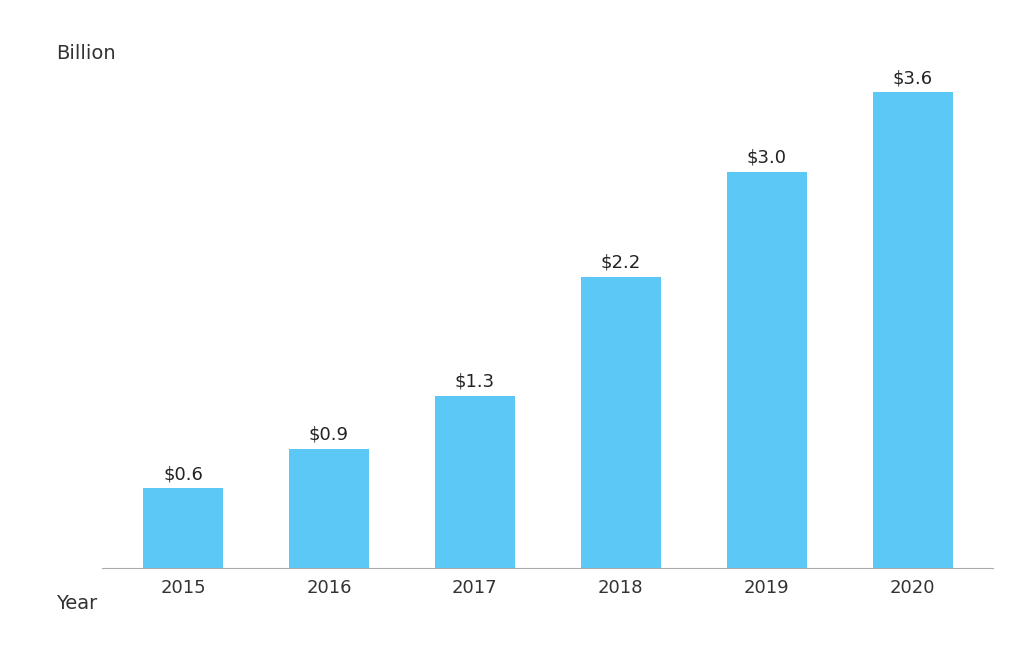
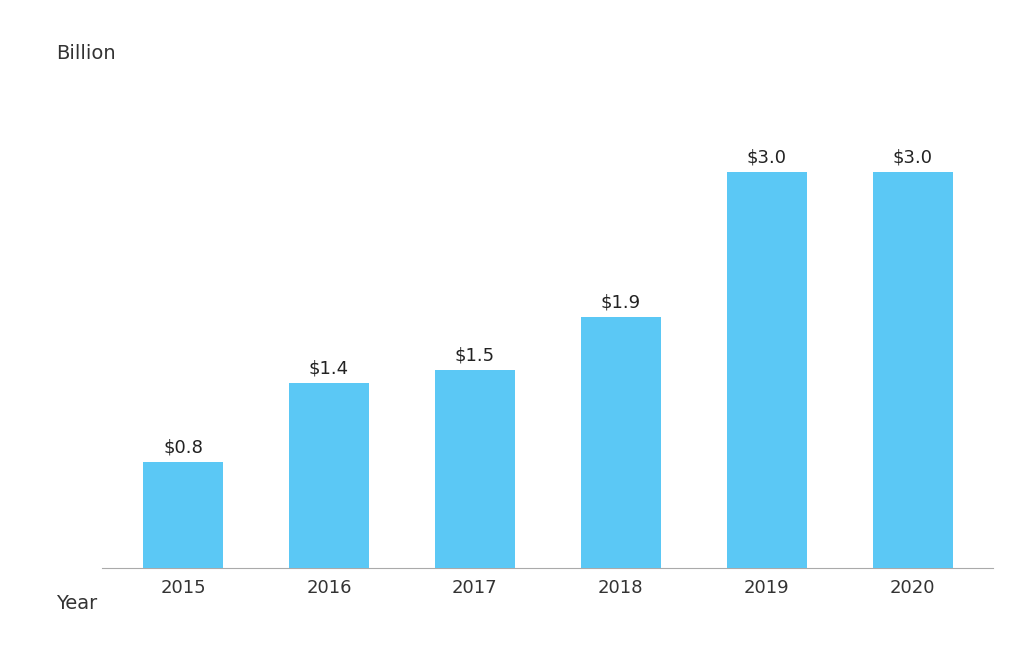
2015: $0.6 -> $0.8
2016: $0.9 -> $1.4
2017: $1.3 -> $1.5
2018: $2.2 -> $1.9
2020: $3.6 -> $3.0
